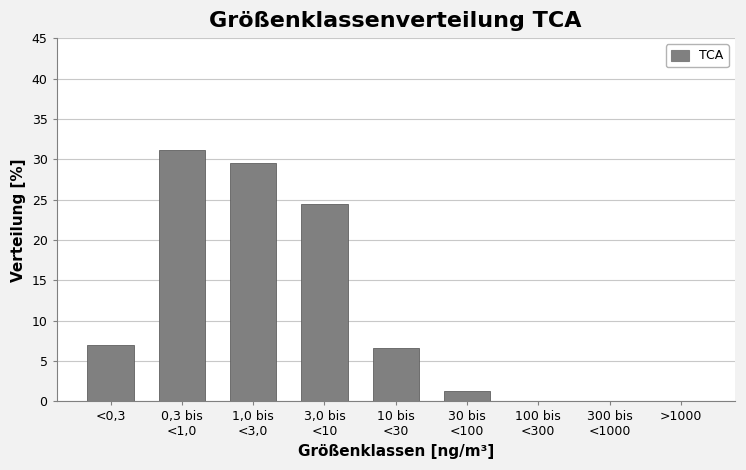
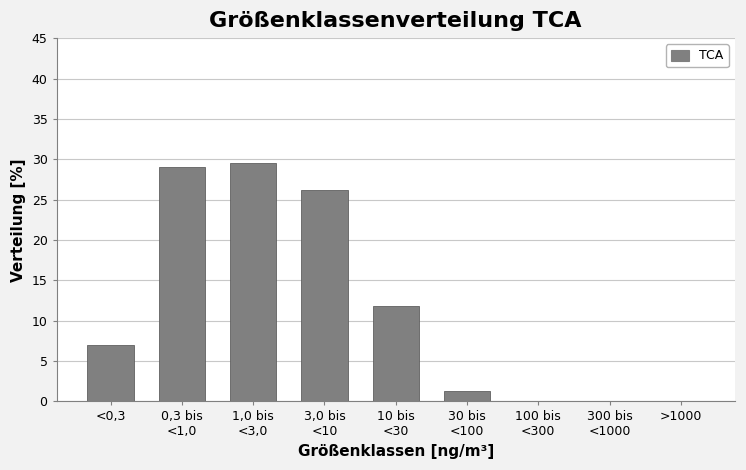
0,3 bis <1,0: 31.2 -> 29.0
3,0 bis <10: 24.5 -> 26.2
10 bis <30: 6.6 -> 11.8
